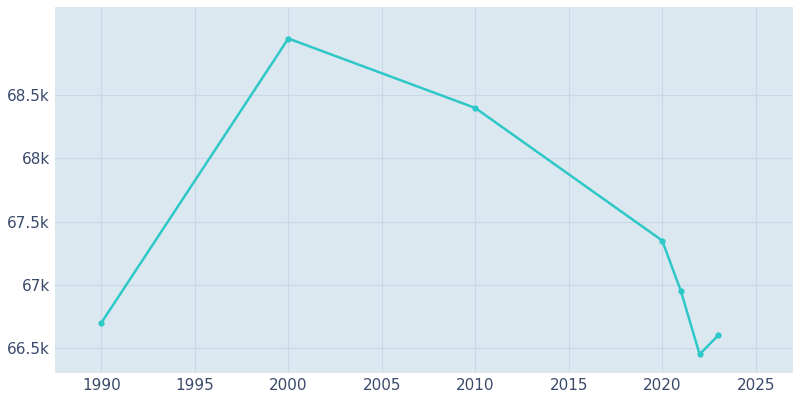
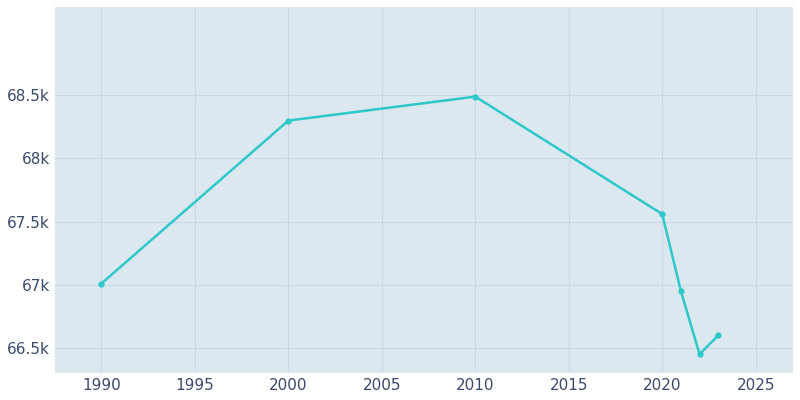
1990: 66.70k -> 67.01k
2000: 68.95k -> 68.30k
2010: 68.40k -> 68.49k
2020: 67.35k -> 67.56k
